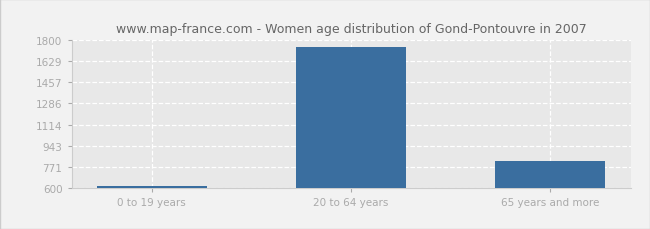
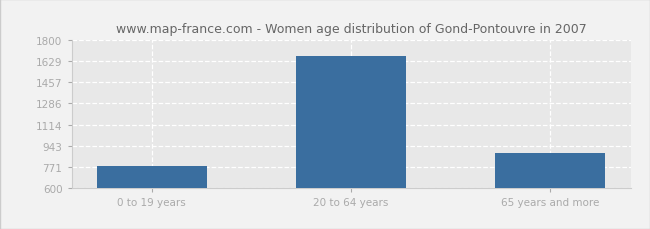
0 to 19 years: 610 -> 780
20 to 64 years: 1740 -> 1670
65 years and more: 820 -> 880
